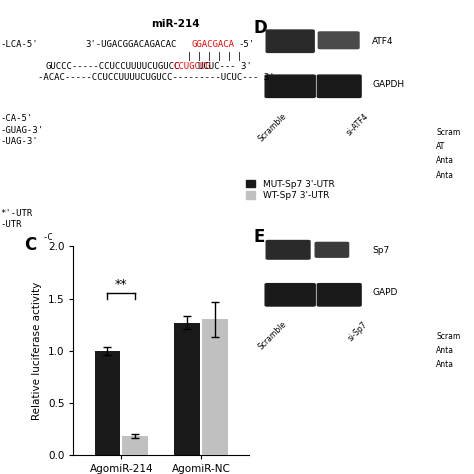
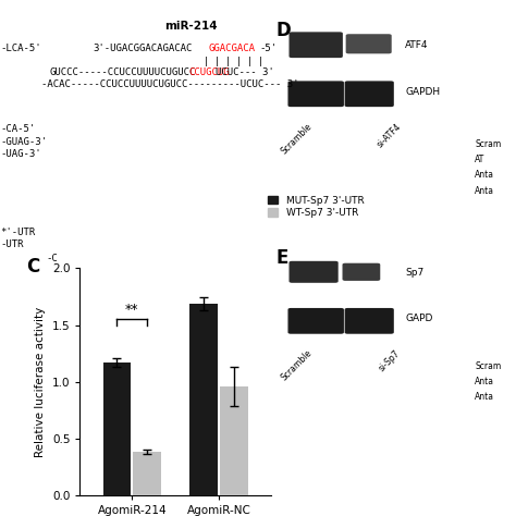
MUT-Sp7 3'-UTR/AgomiR-214: 1.00 -> 1.17
WT-Sp7 3'-UTR/AgomiR-214: 0.18 -> 0.38
MUT-Sp7 3'-UTR/AgomiR-NC: 1.27 -> 1.69
WT-Sp7 3'-UTR/AgomiR-NC: 1.30 -> 0.96
